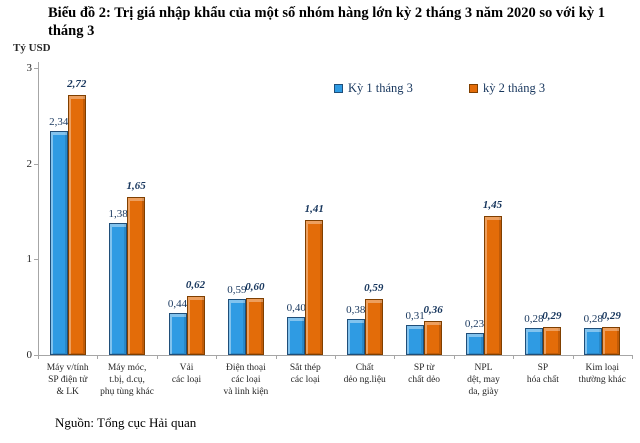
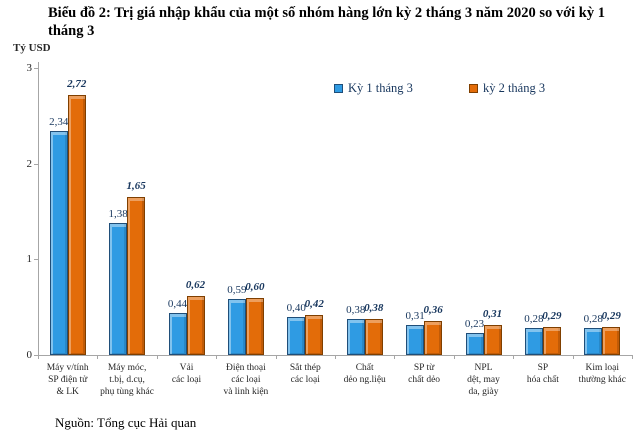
kỳ 2 tháng 3/Sắt thép các loại: 1,41 -> 0,42
kỳ 2 tháng 3/Chất dẻo ng.liệu: 0,59 -> 0,38
kỳ 2 tháng 3/NPL dệt, may da, giày: 1,45 -> 0,31
